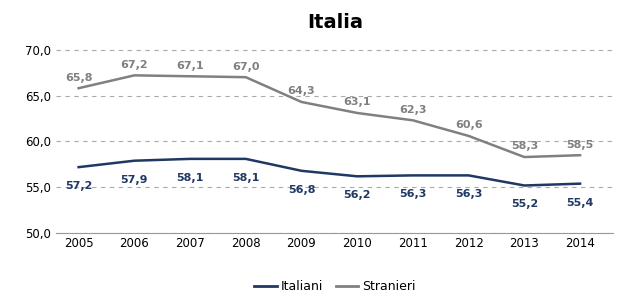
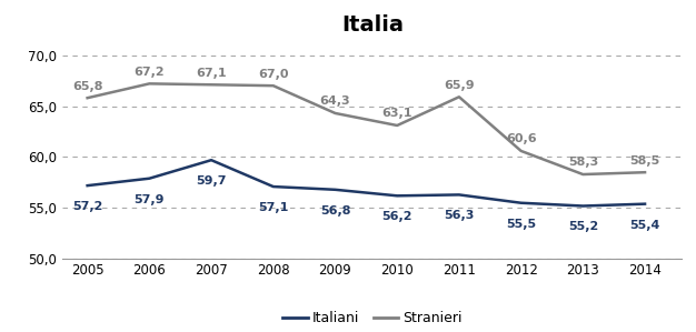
Italiani/2007: 58,1 -> 59,7
Italiani/2008: 58,1 -> 57,1
Stranieri/2011: 62,3 -> 65,9
Italiani/2012: 56,3 -> 55,5
